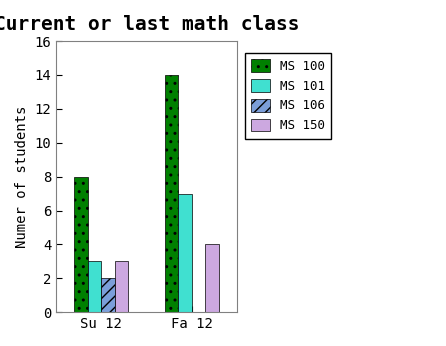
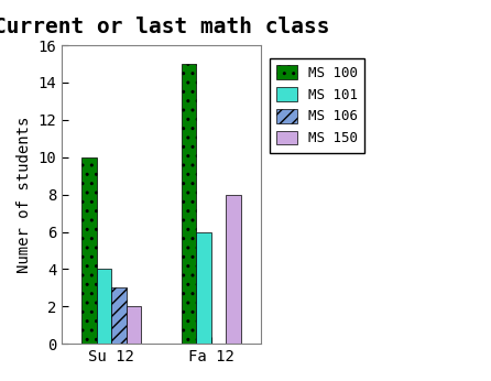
MS 100/Su 12: 8 -> 10
MS 101/Su 12: 3 -> 4
MS 106/Su 12: 2 -> 3
MS 150/Su 12: 3 -> 2
MS 100/Fa 12: 14 -> 15
MS 101/Fa 12: 7 -> 6
MS 150/Fa 12: 4 -> 8
